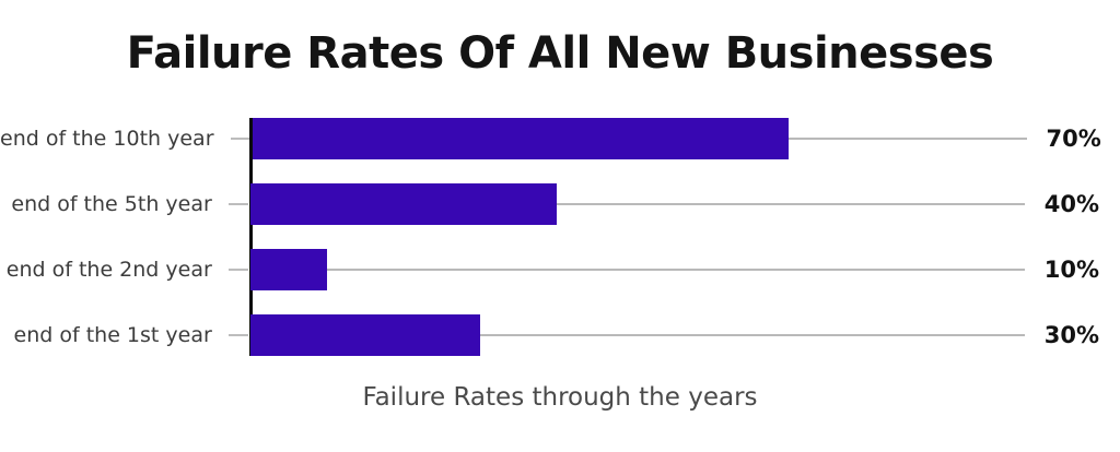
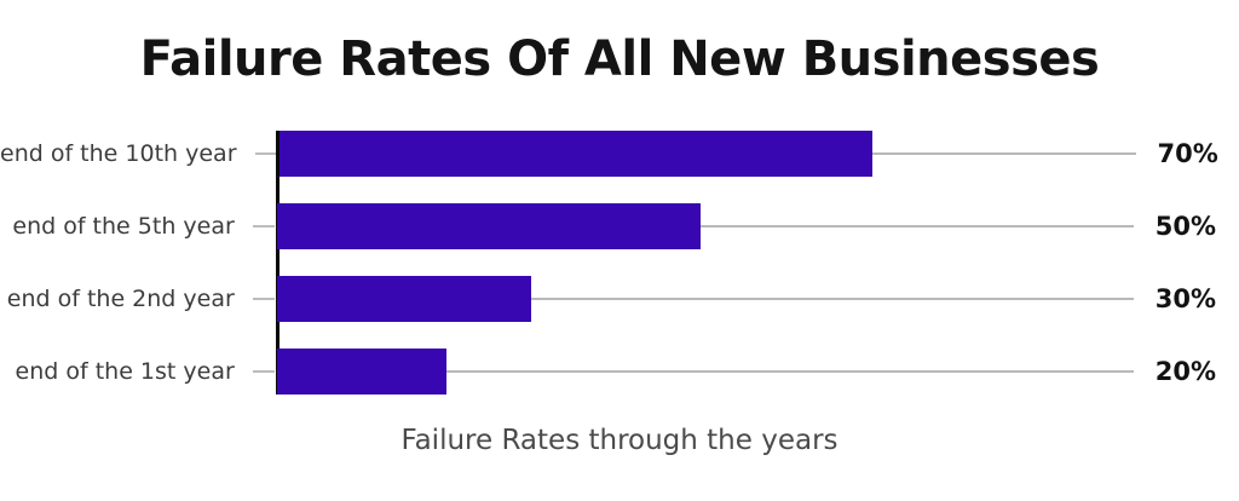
end of the 5th year: 40% -> 50%
end of the 2nd year: 10% -> 30%
end of the 1st year: 30% -> 20%
